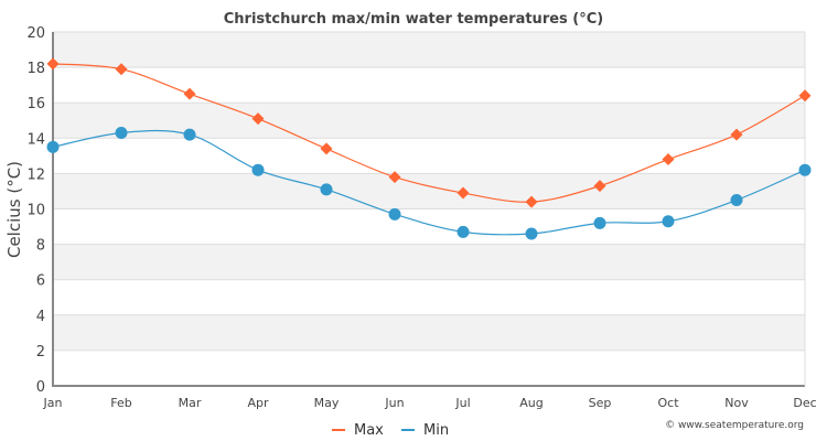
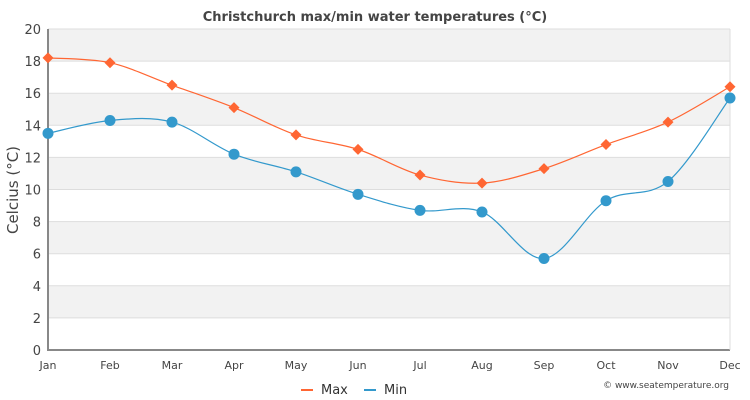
Max/Jun: 11.8 -> 12.5
Min/Sep: 9.2 -> 5.7
Min/Dec: 12.2 -> 15.7
